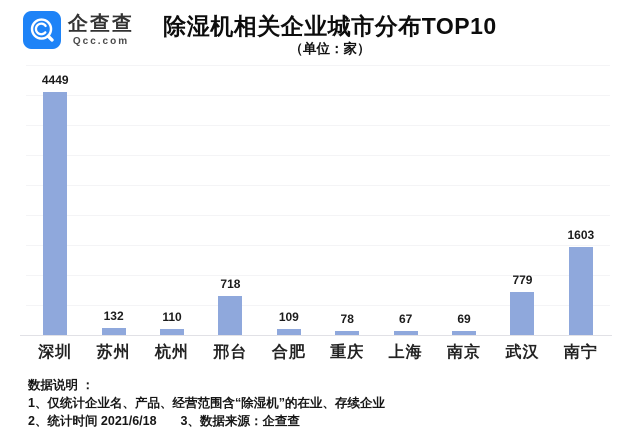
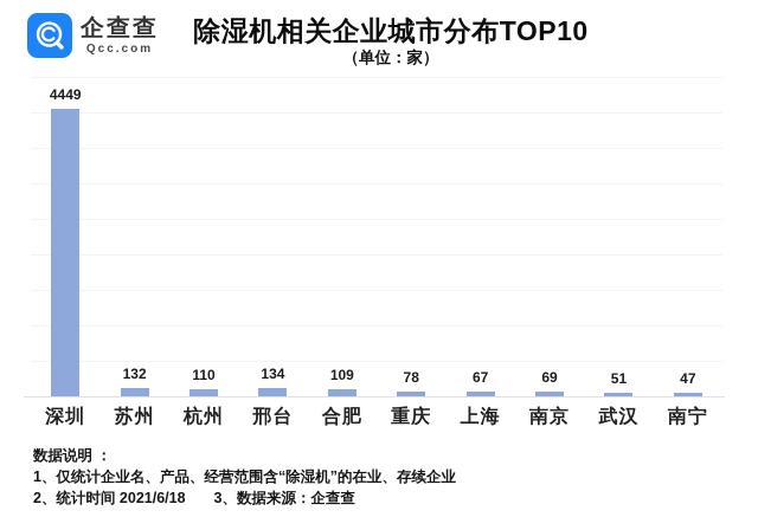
邢台: 718 -> 134
武汉: 779 -> 51
南宁: 1603 -> 47
